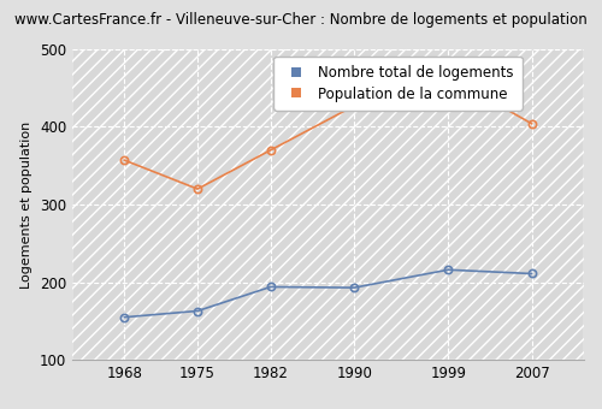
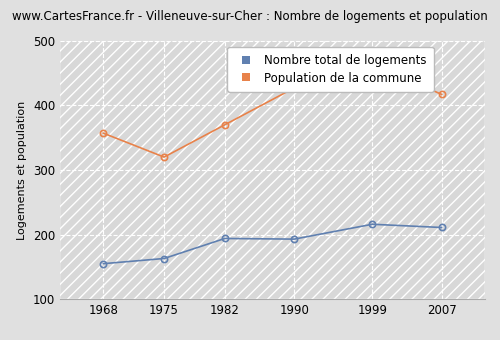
Population de la commune/2007: 404 -> 417
